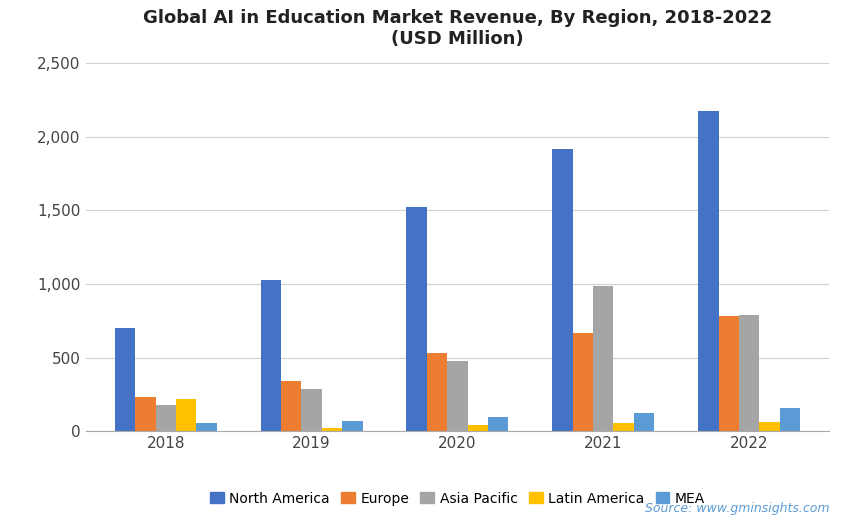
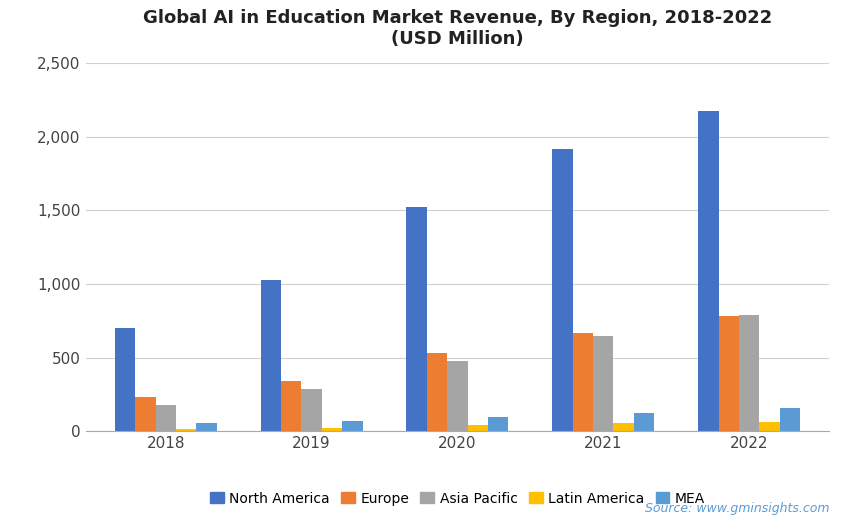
Latin America/2018: 220 -> 20
Asia Pacific/2021: 990 -> 650
